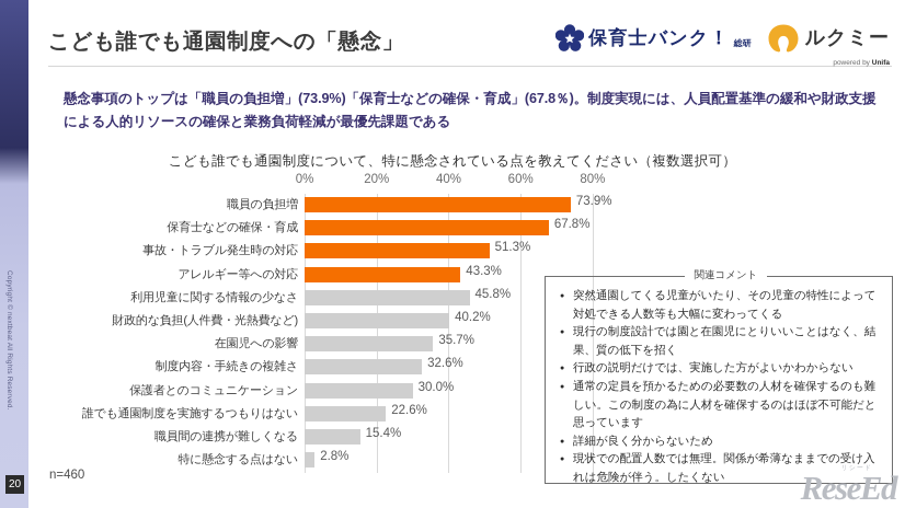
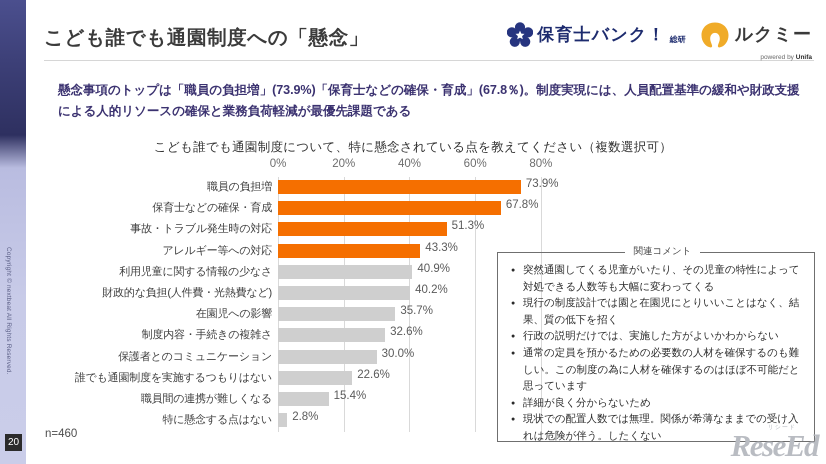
利用児童に関する情報の少なさ: 45.8% -> 40.9%
